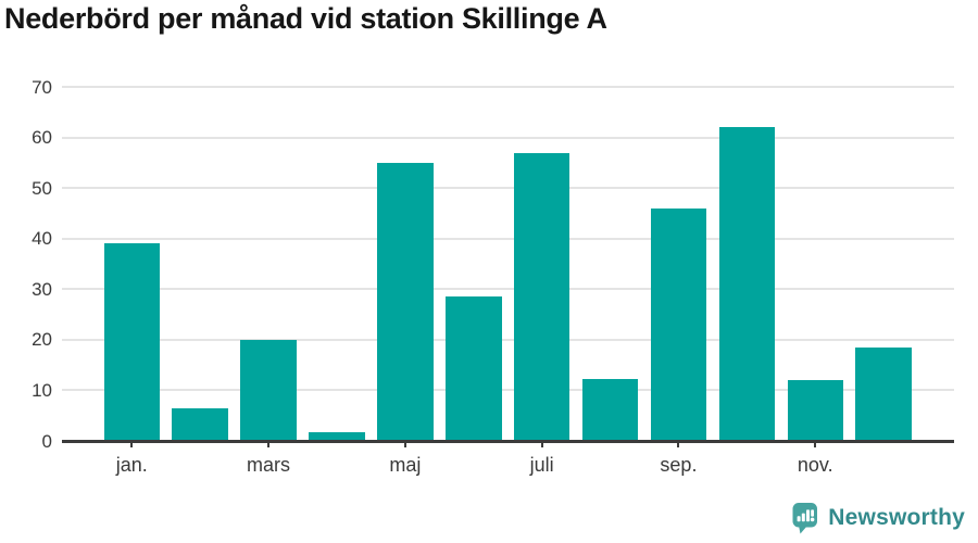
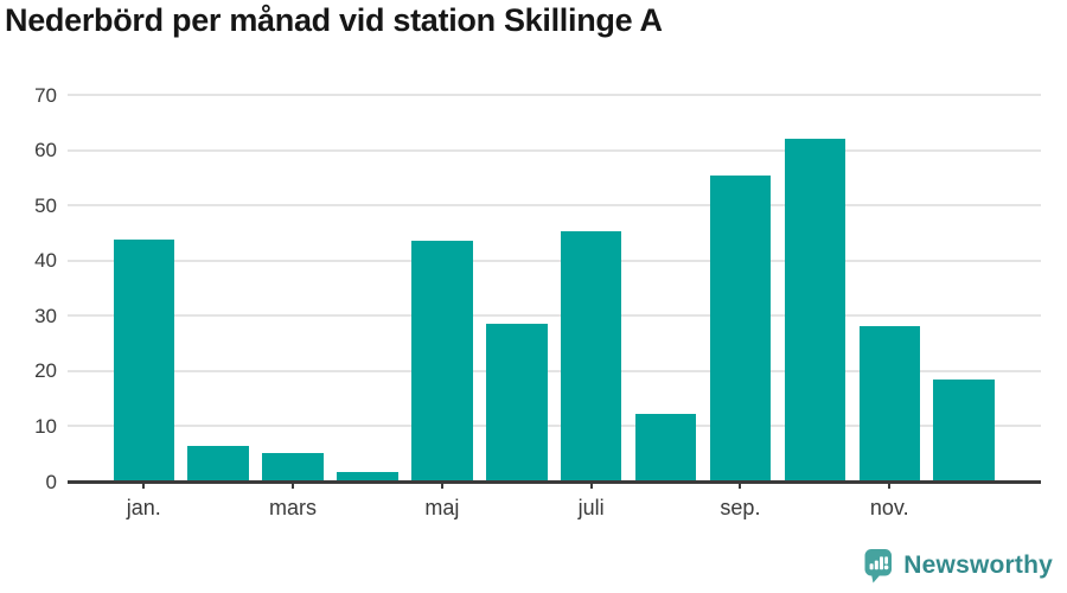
jan.: 39 -> 44
mars: 20 -> 5
maj: 55 -> 44
juli: 57 -> 45
sep.: 46 -> 56
nov.: 12 -> 28
